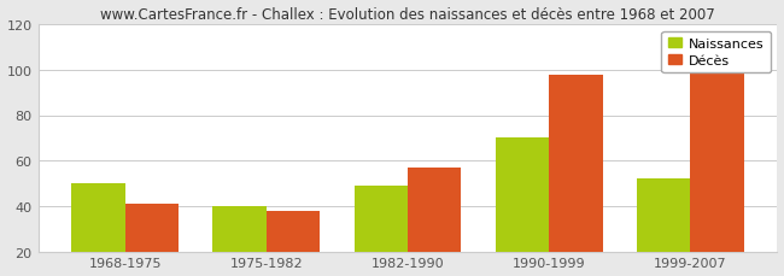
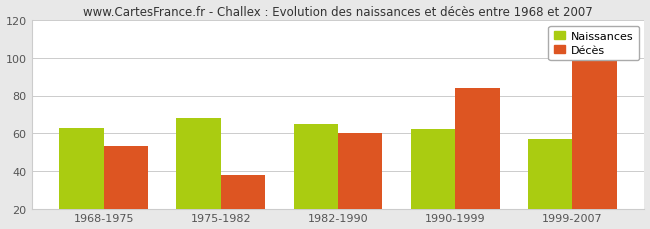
Naissances/1968-1975: 50 -> 63
Décès/1968-1975: 41 -> 53
Naissances/1975-1982: 40 -> 68
Naissances/1982-1990: 49 -> 65
Décès/1982-1990: 57 -> 60
Naissances/1990-1999: 70 -> 62
Décès/1990-1999: 98 -> 84
Naissances/1999-2007: 52 -> 57
